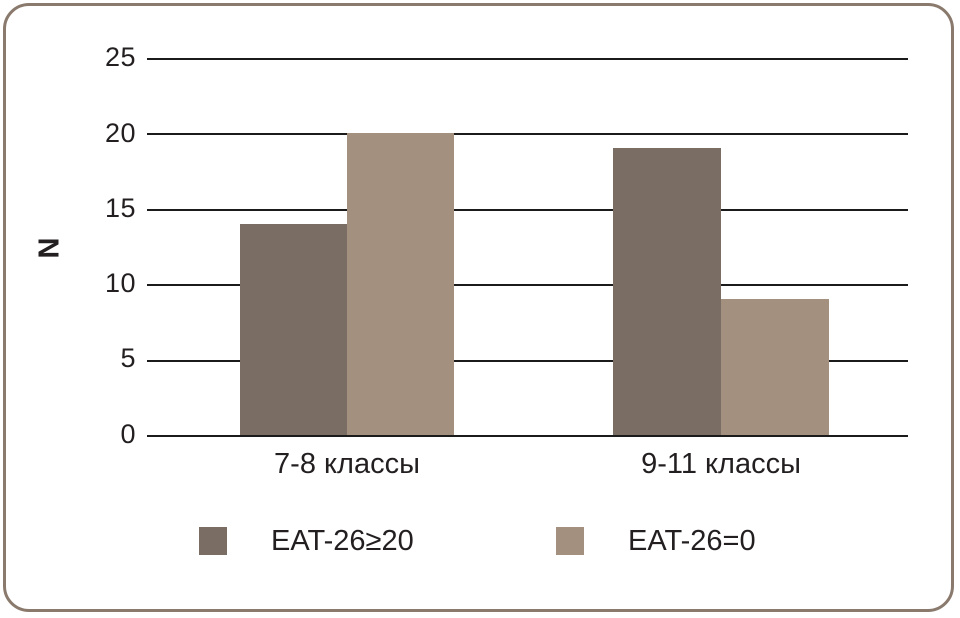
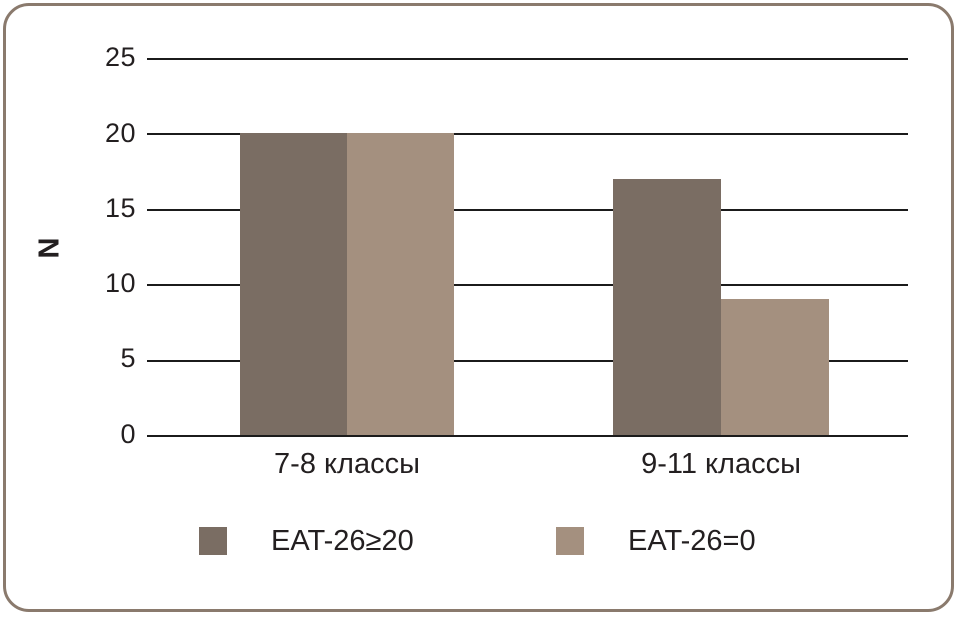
EAT-26≥20/7-8 классы: 14 -> 20
EAT-26≥20/9-11 классы: 19 -> 17
